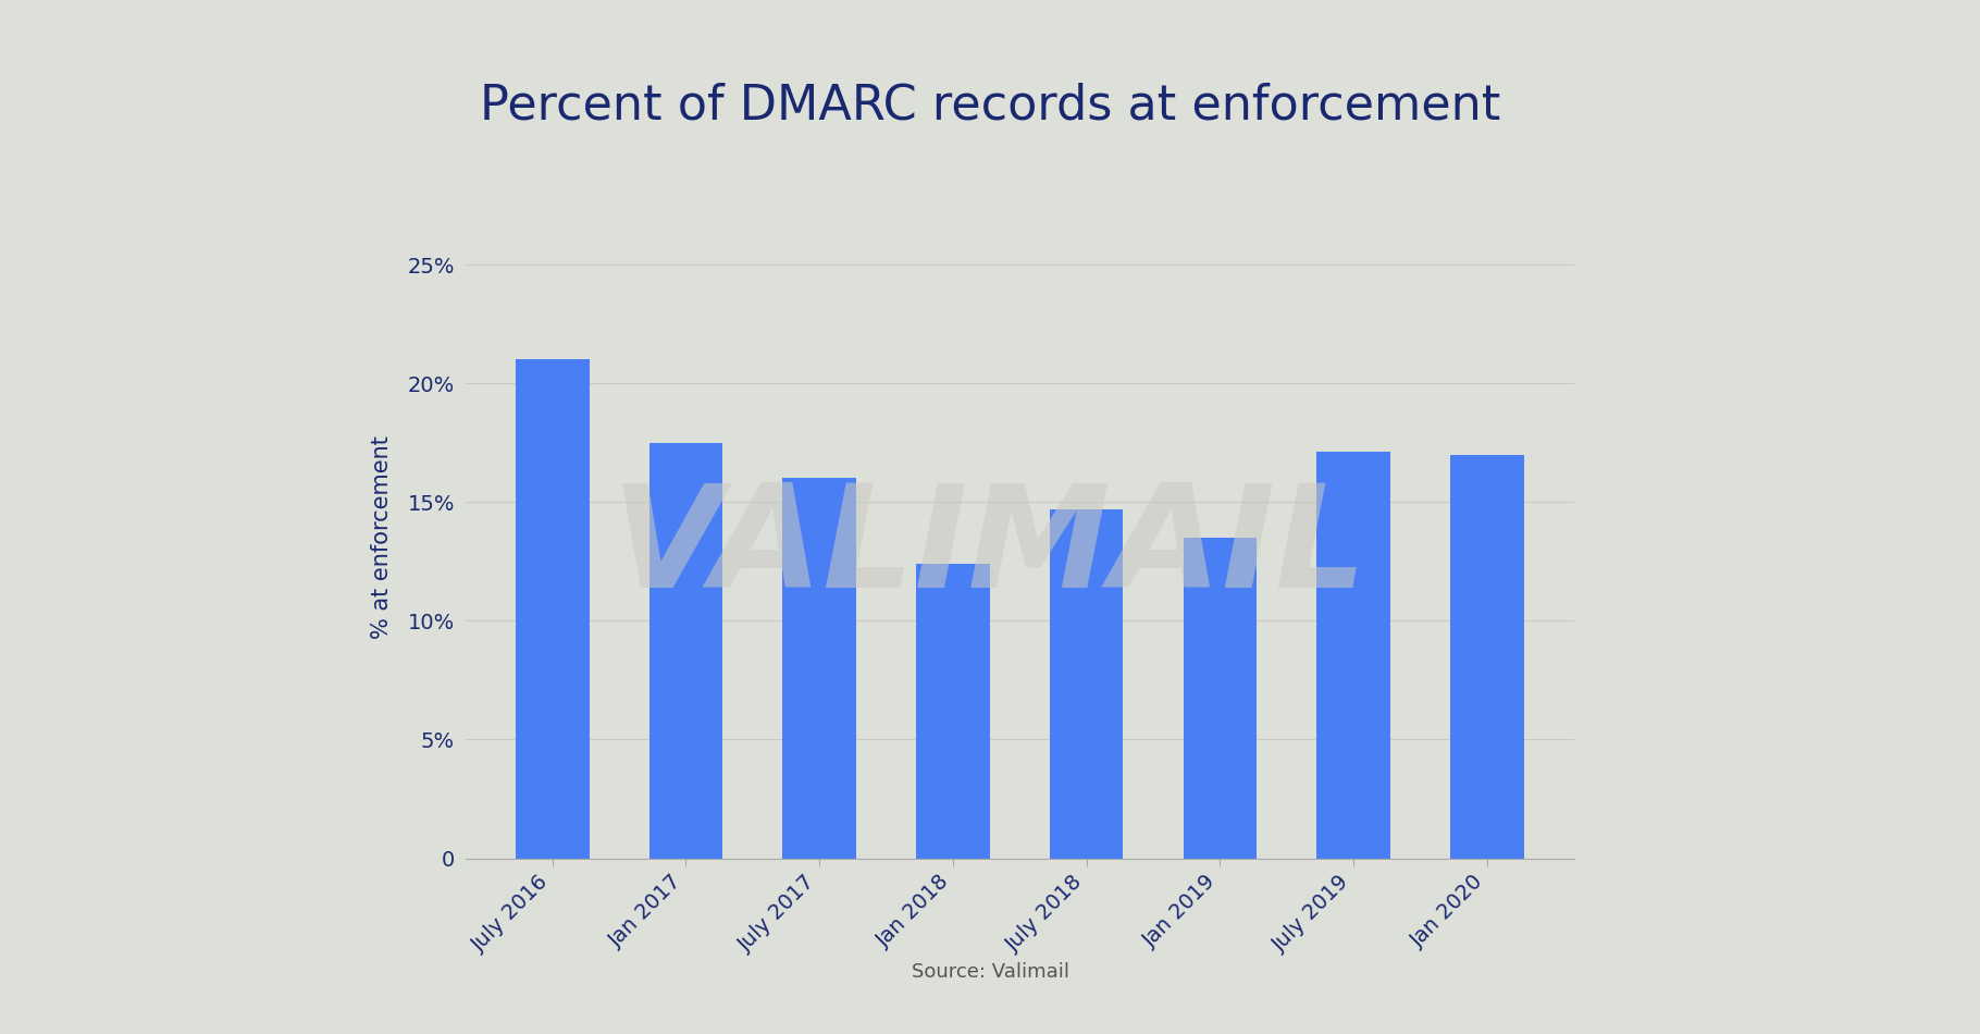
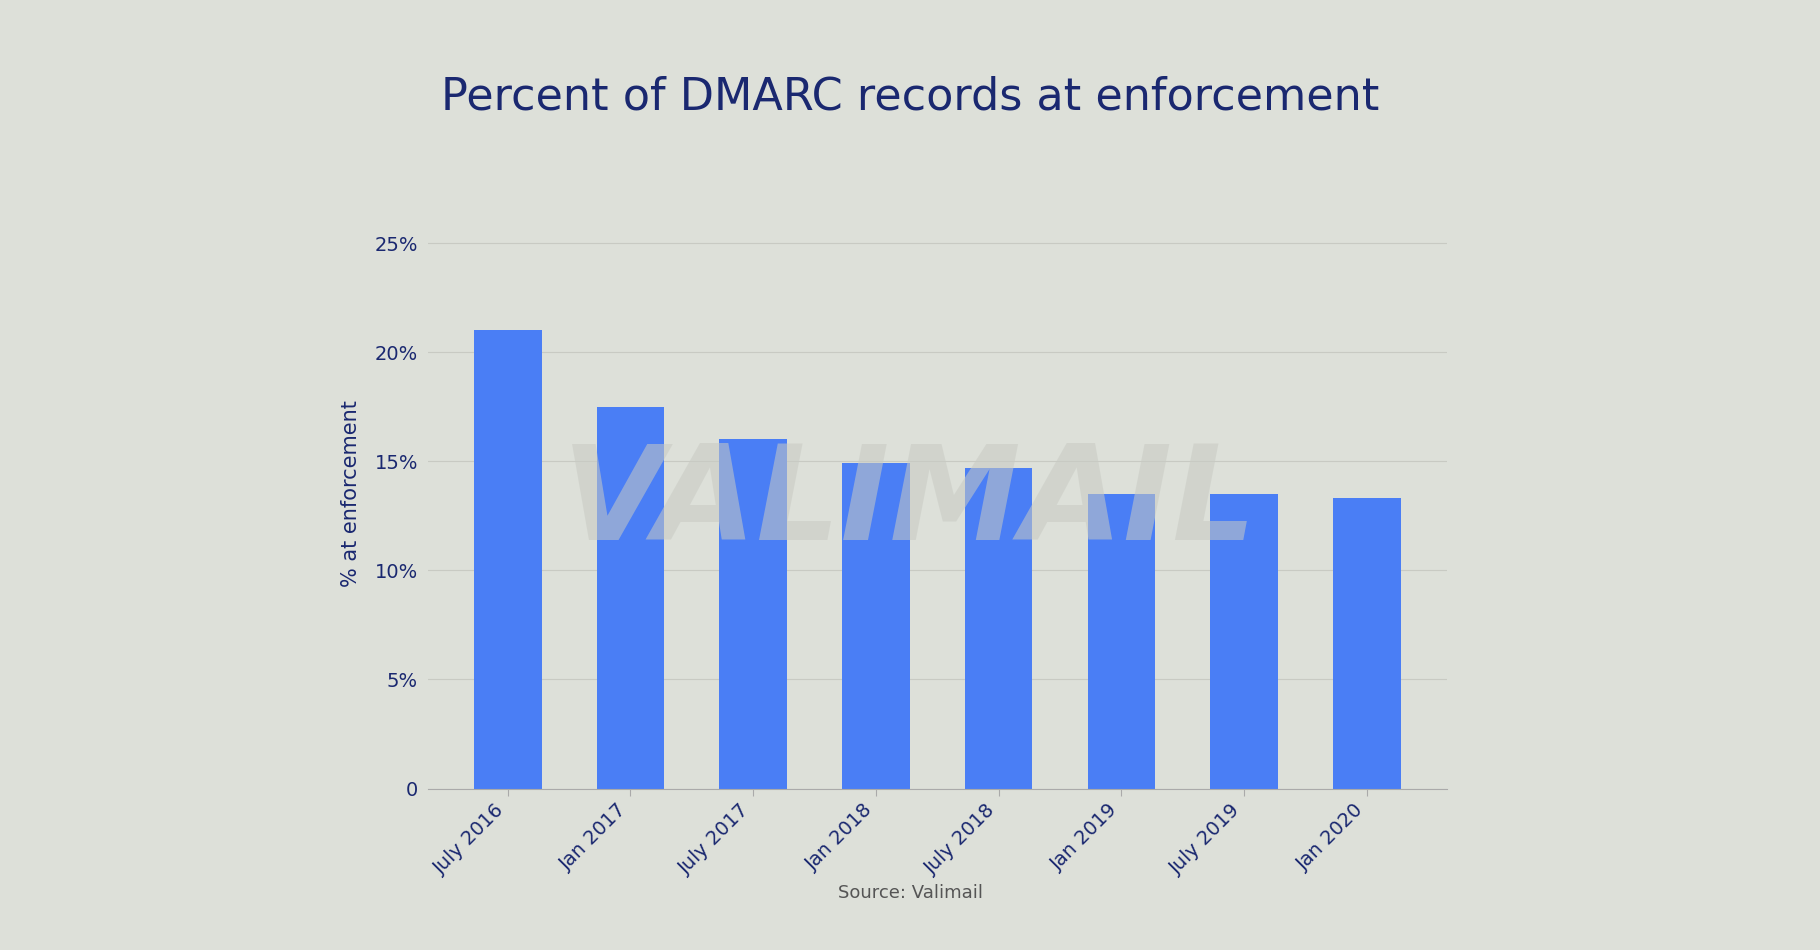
Jan 2018: 12.4% -> 14.9%
July 2019: 17.1% -> 13.5%
Jan 2020: 17.0% -> 13.3%
